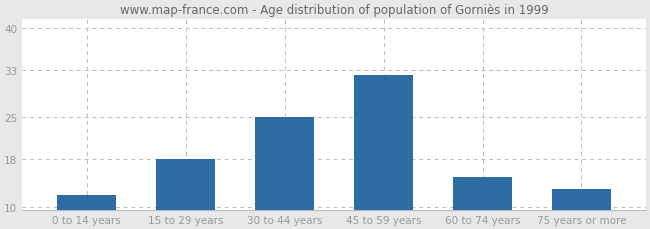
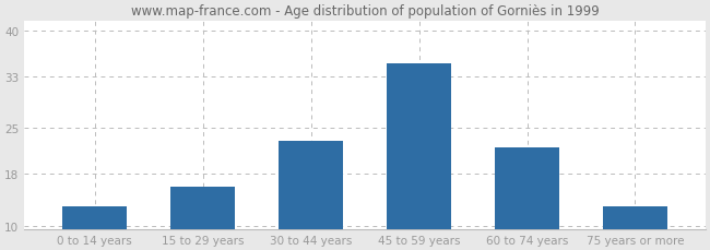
0 to 14 years: 12 -> 13
15 to 29 years: 18 -> 16
30 to 44 years: 25 -> 23
45 to 59 years: 32 -> 35
60 to 74 years: 15 -> 22
